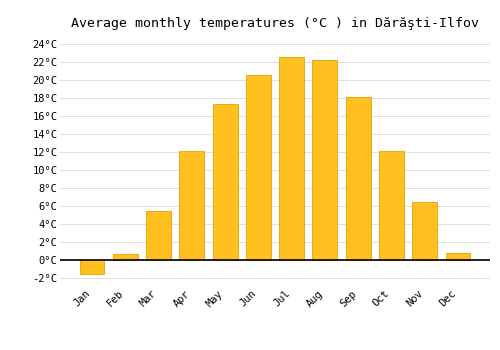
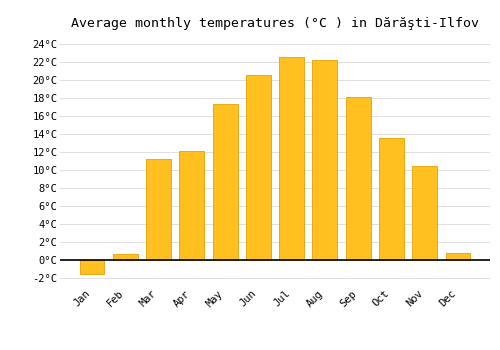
Mar: 5.5°C -> 11.2°C
Oct: 12.1°C -> 13.6°C
Nov: 6.5°C -> 10.4°C
